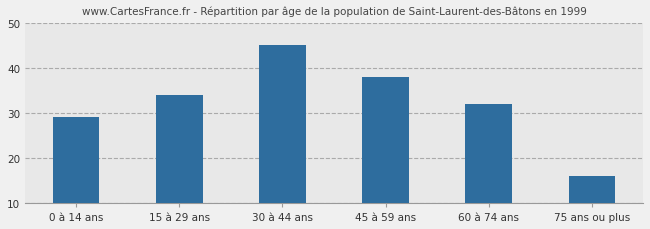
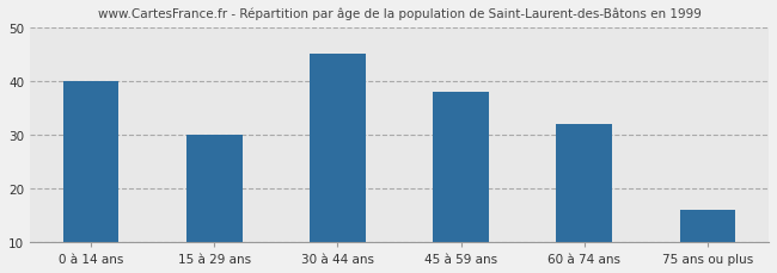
0 à 14 ans: 29 -> 40
15 à 29 ans: 34 -> 30
